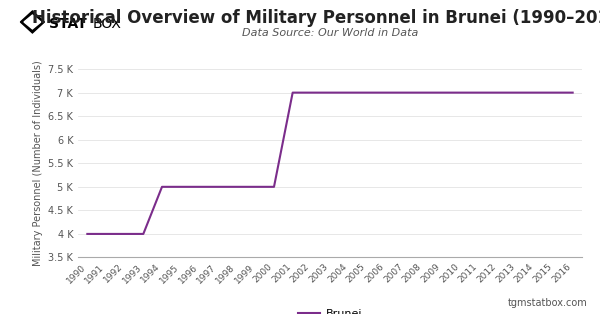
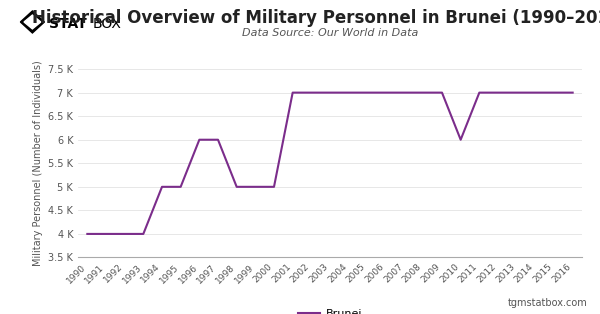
1996: 5 K -> 6 K
1997: 5 K -> 6 K
2010: 7 K -> 6 K
